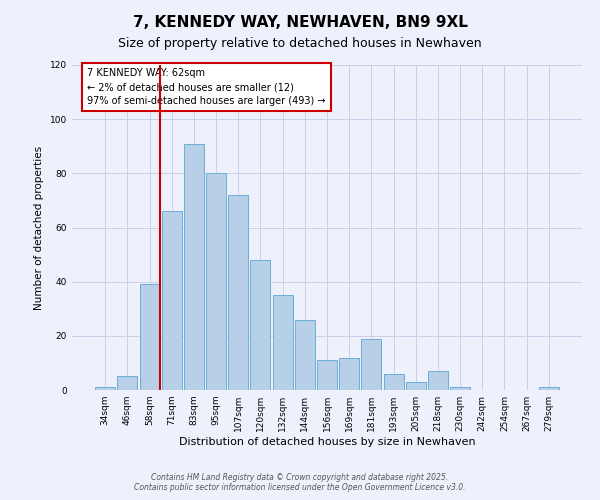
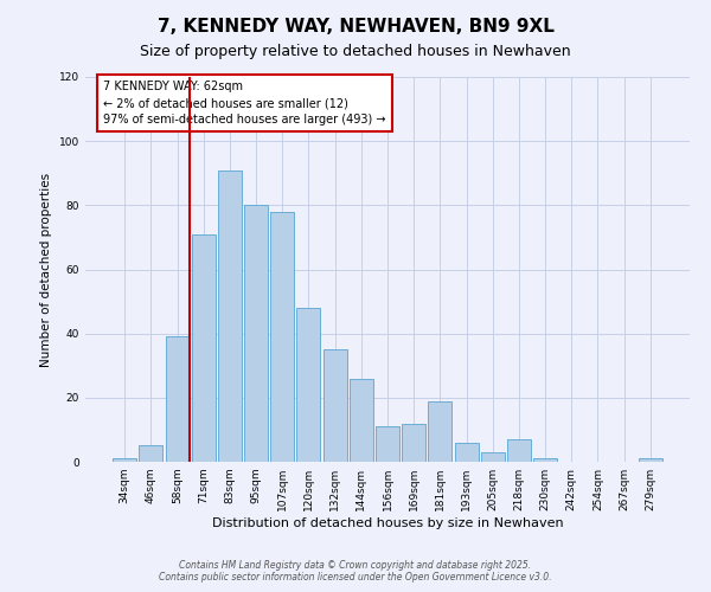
71sqm: 66 -> 71
107sqm: 72 -> 78
